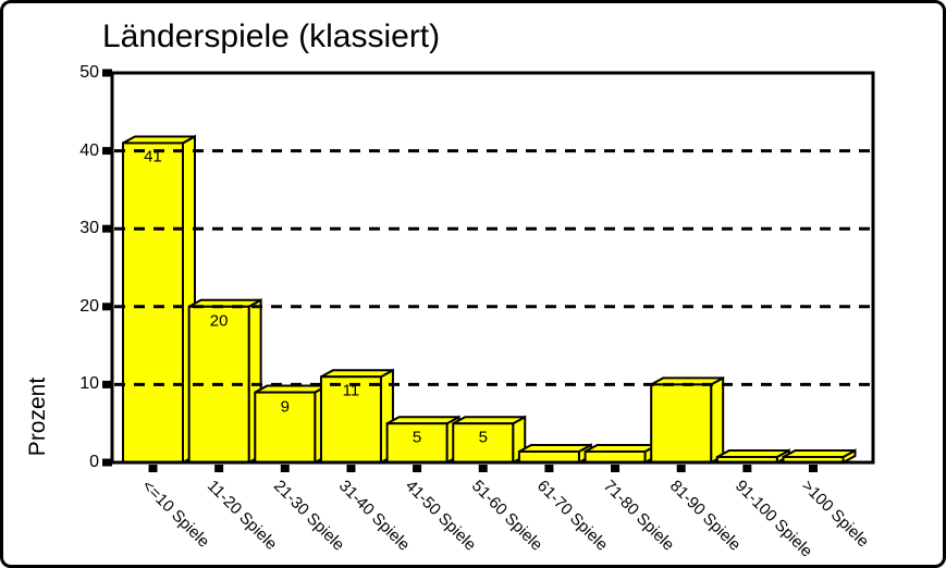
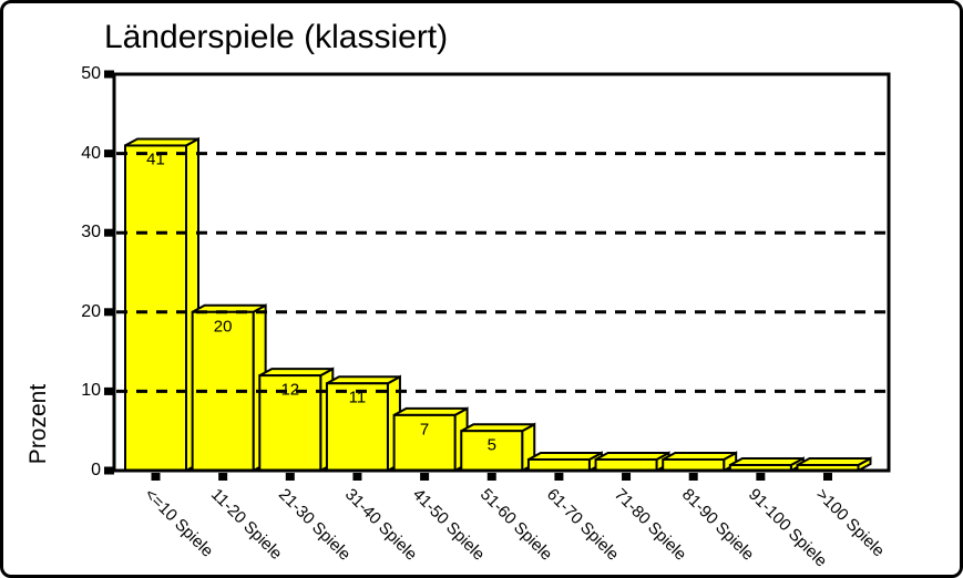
21-30 Spiele: 9 -> 12
41-50 Spiele: 5 -> 7
81-90 Spiele: 10 -> 1
